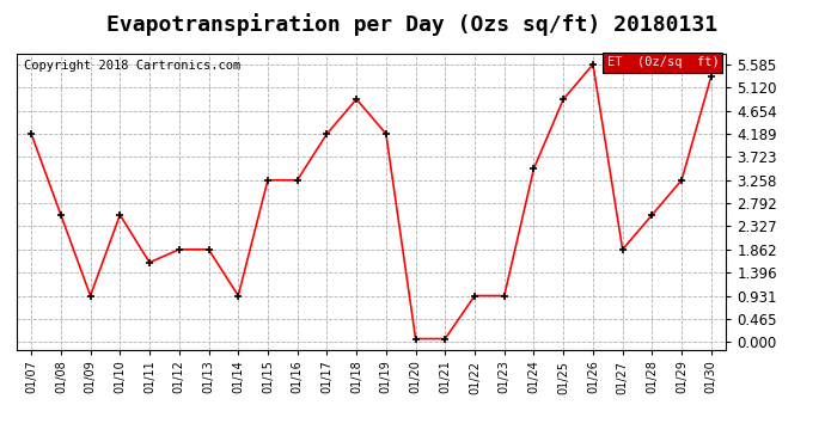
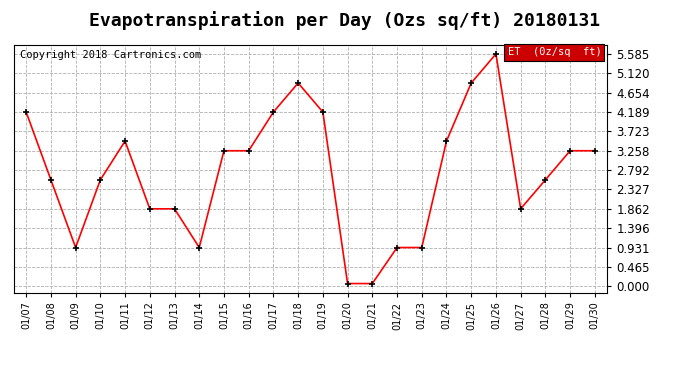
01/11: 1.60 -> 3.49
01/30: 5.35 -> 3.26
